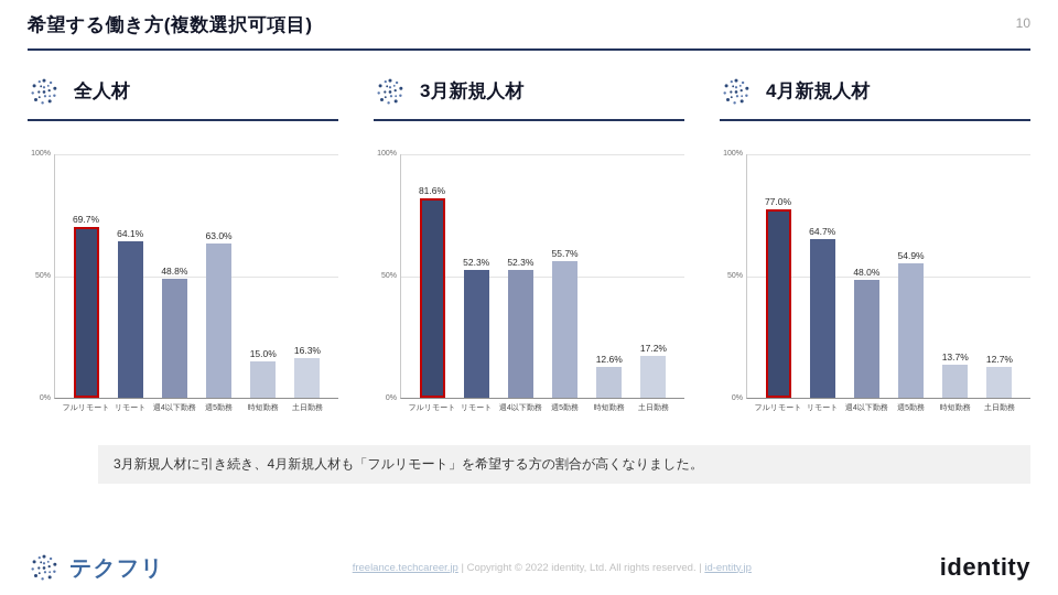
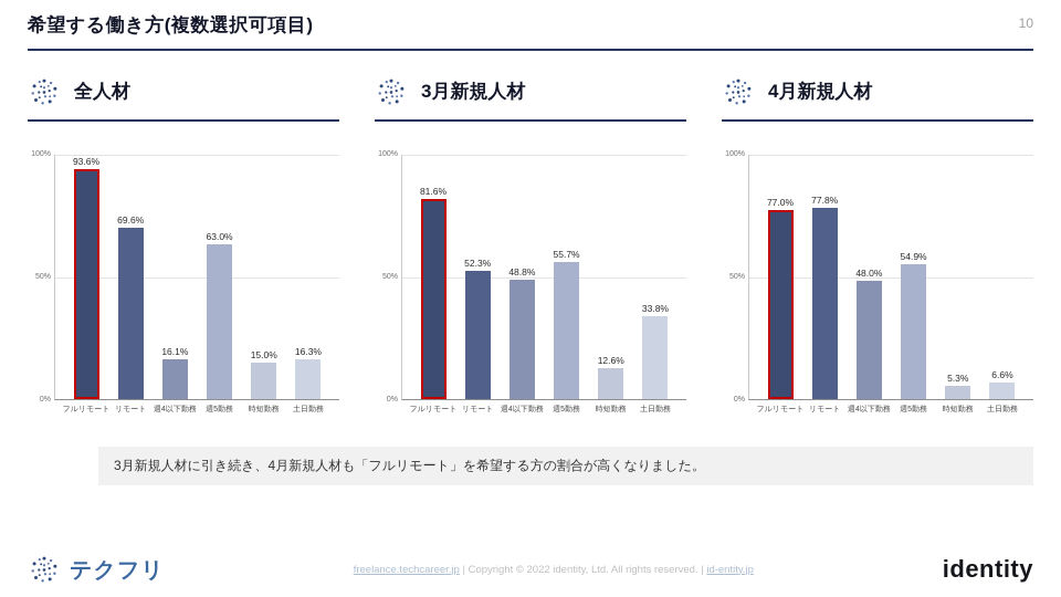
全人材/フルリモート: 69.7% -> 93.6%
全人材/リモート: 64.1% -> 69.6%
全人材/週4以下勤務: 48.8% -> 16.1%
3月新規人材/週4以下勤務: 52.3% -> 48.8%
3月新規人材/土日勤務: 17.2% -> 33.8%
4月新規人材/リモート: 64.7% -> 77.8%
4月新規人材/時短勤務: 13.7% -> 5.3%
4月新規人材/土日勤務: 12.7% -> 6.6%
